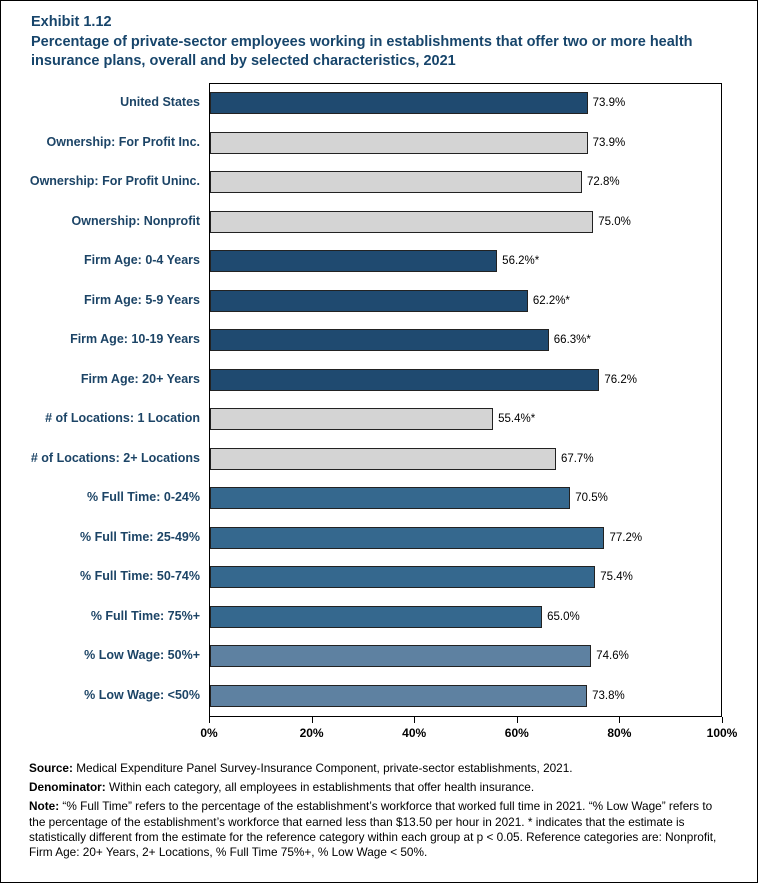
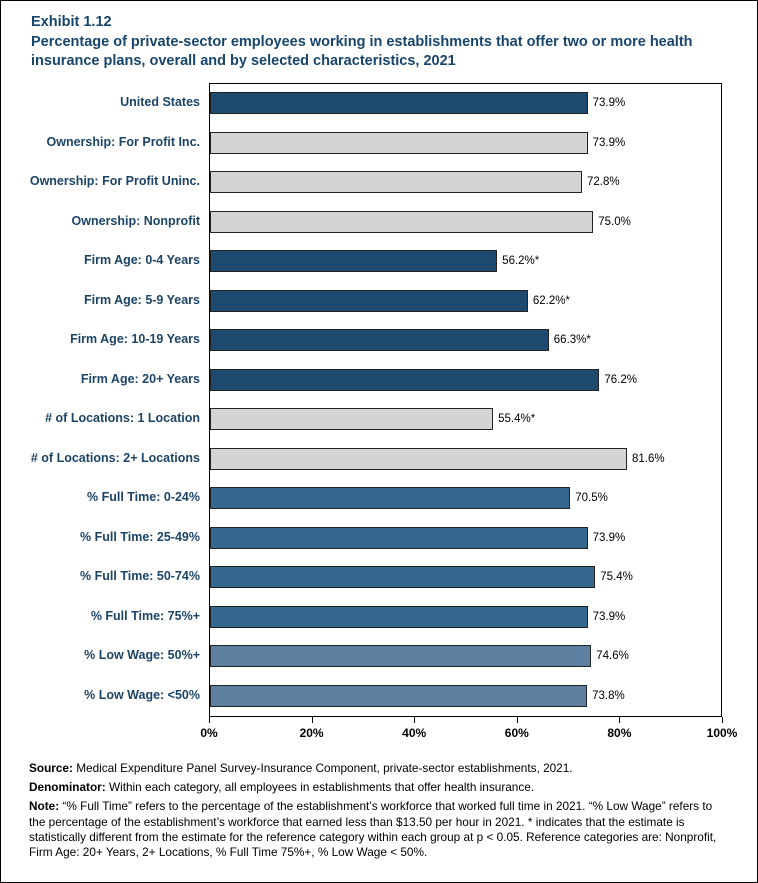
# of Locations: 2+ Locations: 67.7% -> 81.6%
% Full Time: 25-49%: 77.2% -> 73.9%
% Full Time: 75%+: 65.0% -> 73.9%
